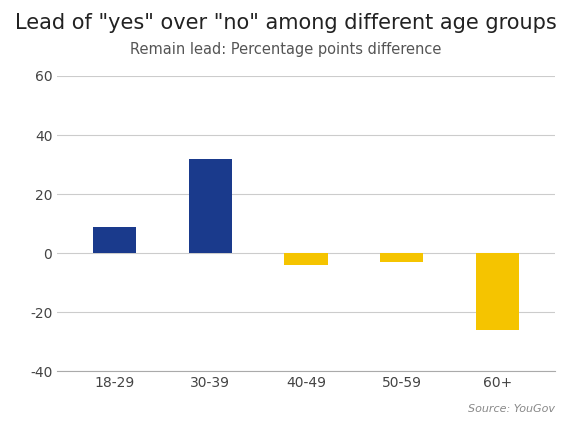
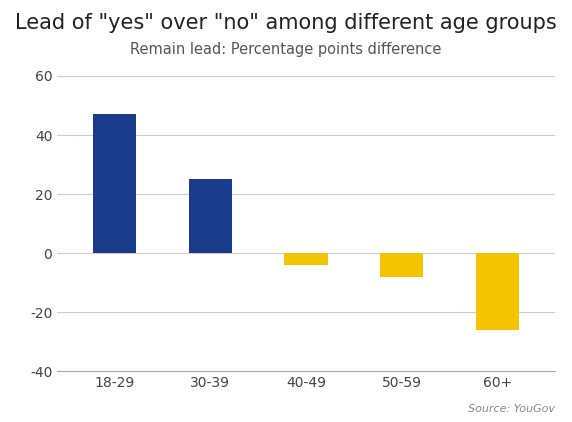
18-29: 9 -> 47
30-39: 32 -> 25
50-59: -3 -> -8
